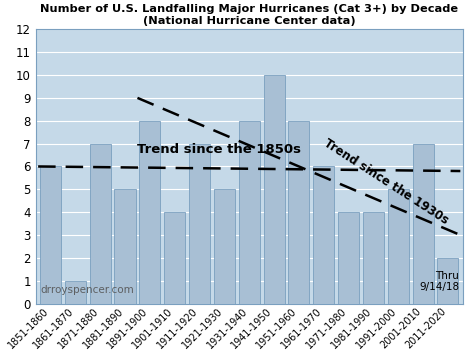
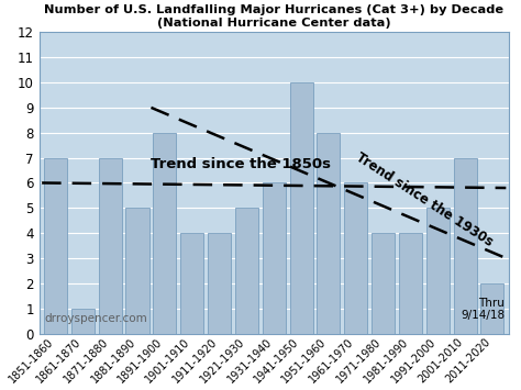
1851-1860: 6 -> 7
1911-1920: 7 -> 4
1931-1940: 8 -> 6
